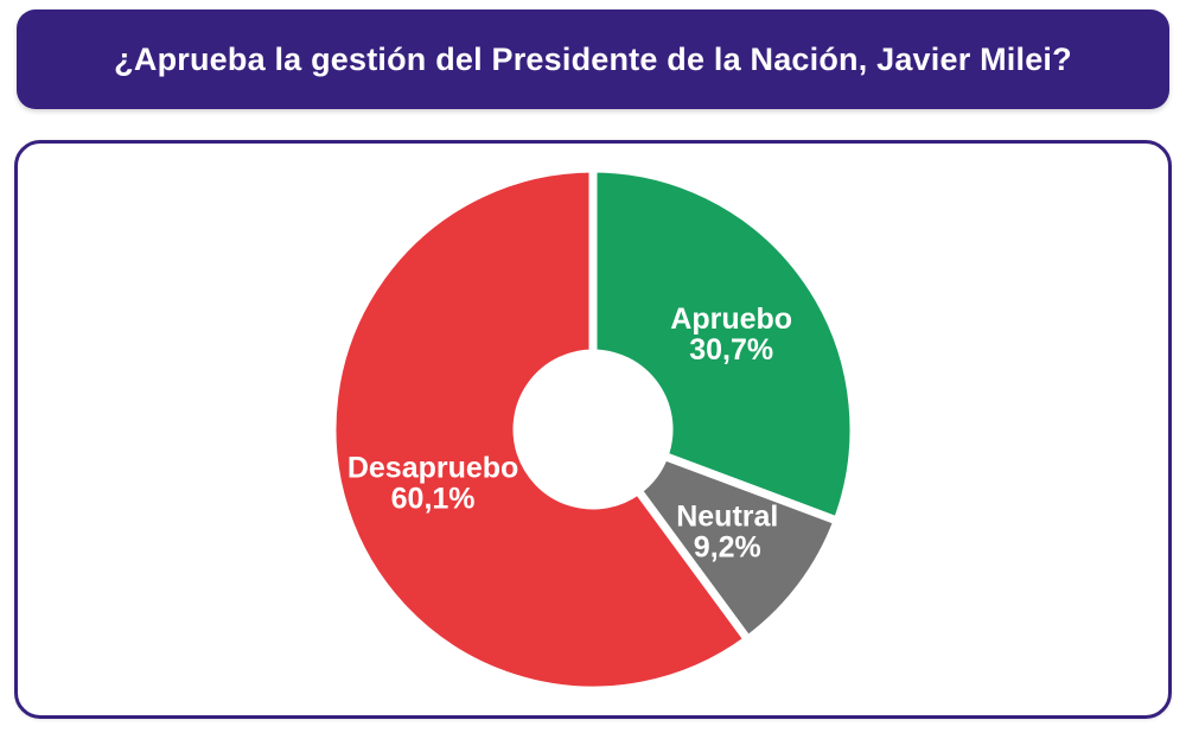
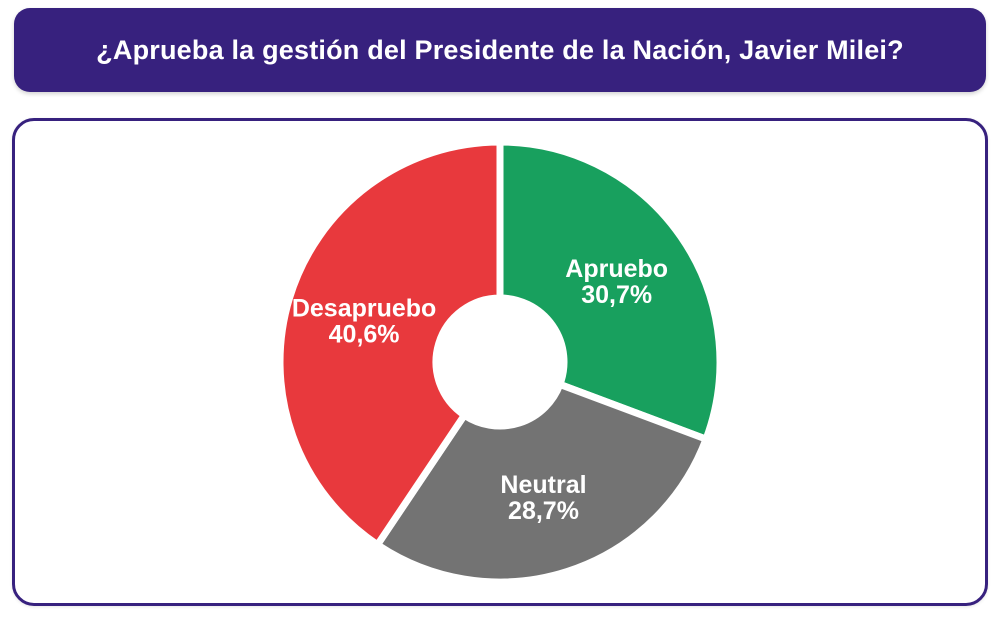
Neutral: 9,2% -> 28,7%
Desapruebo: 60,1% -> 40,6%
